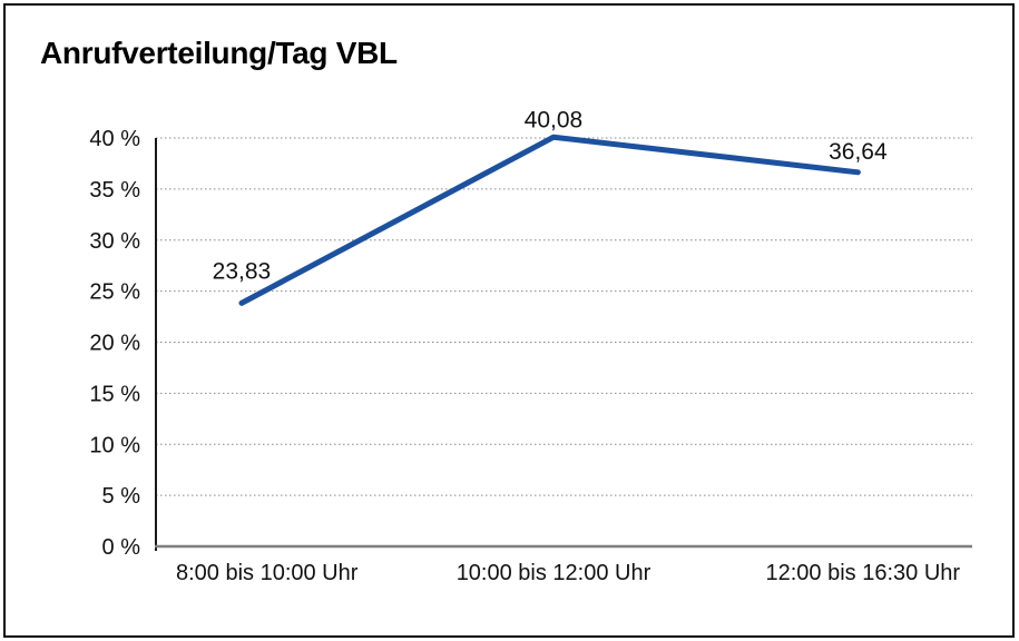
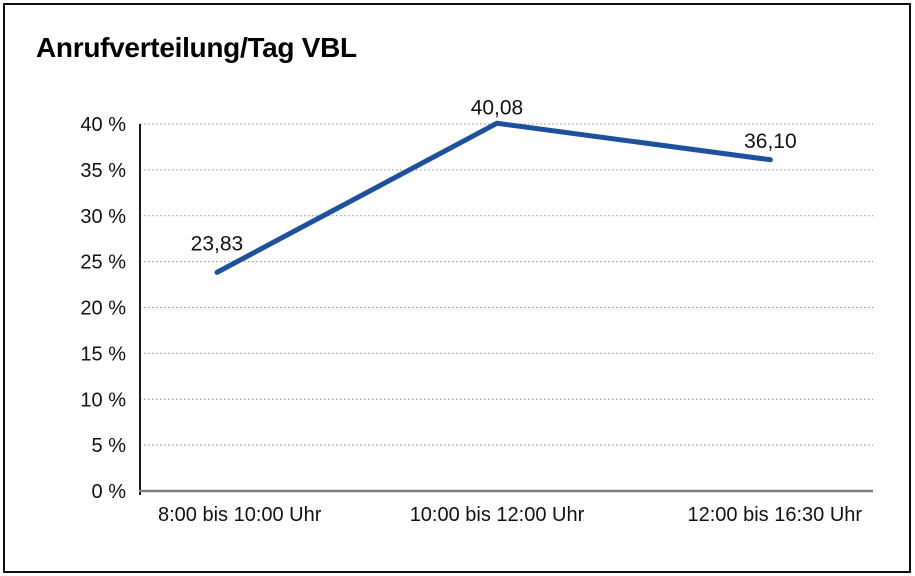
12:00 bis 16:30 Uhr: 36,64 -> 36,10
